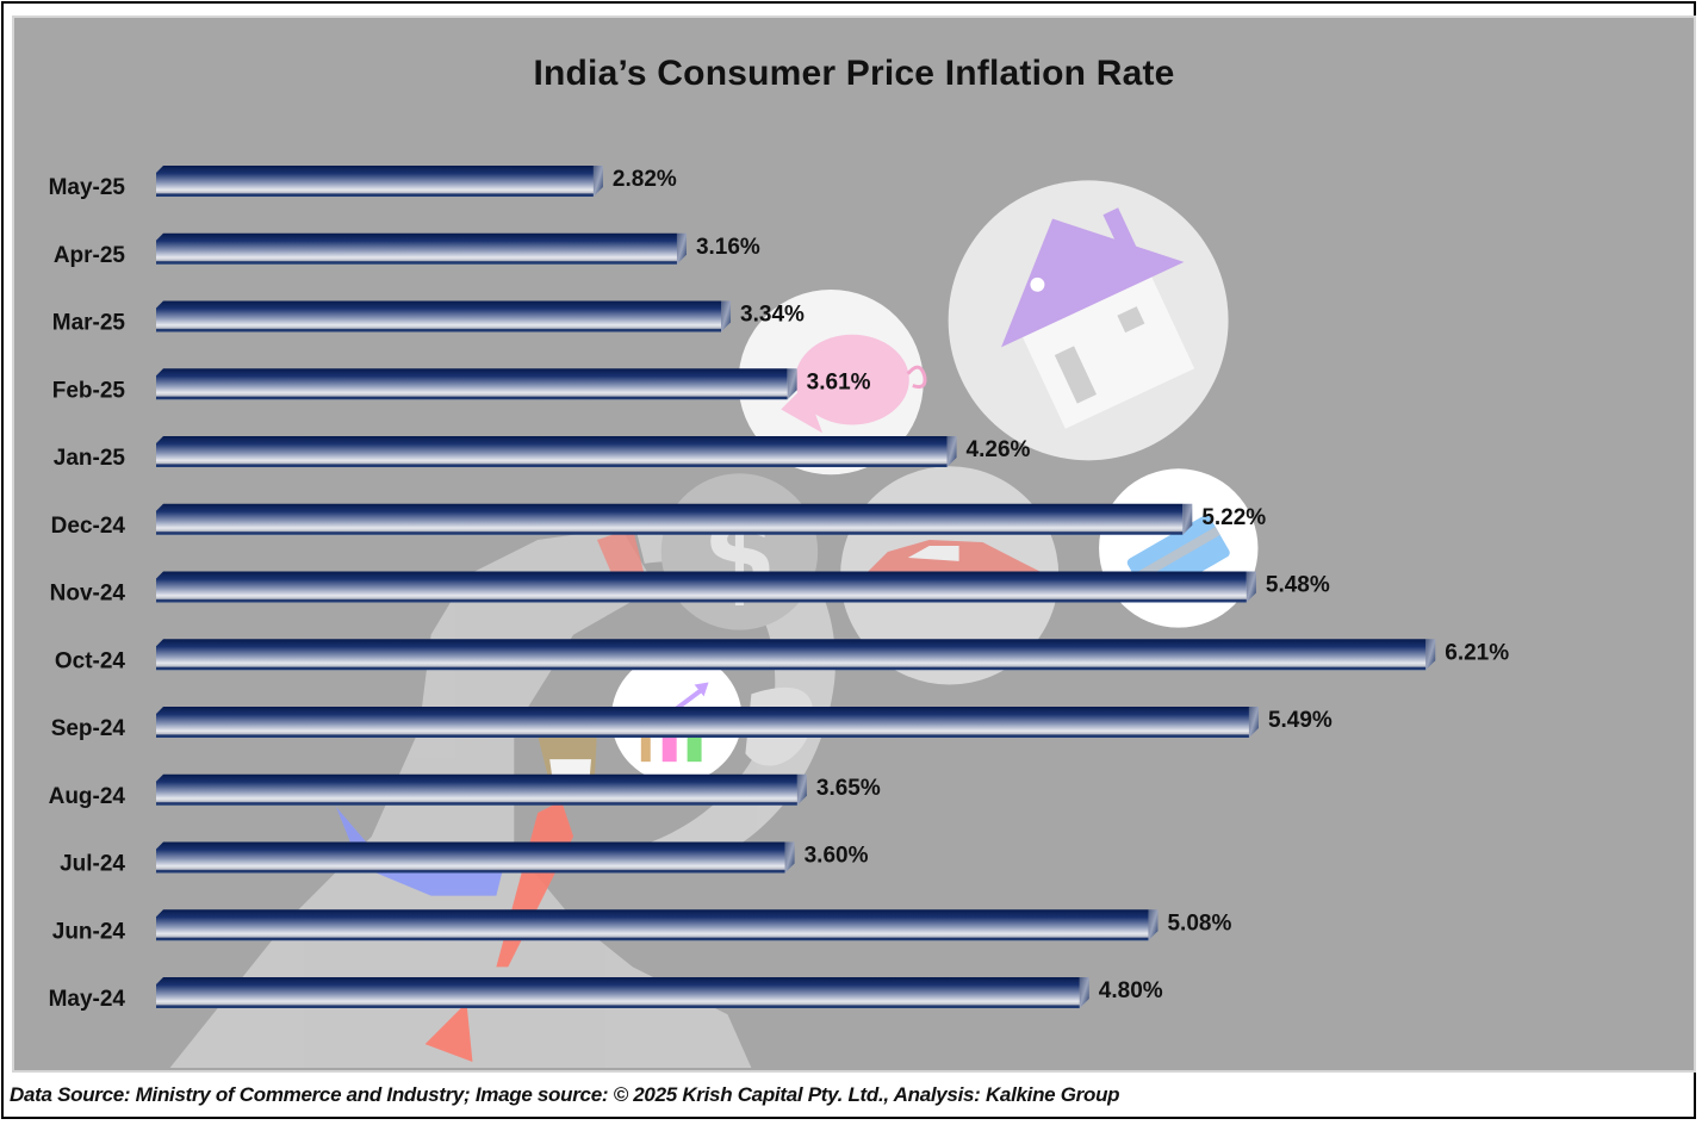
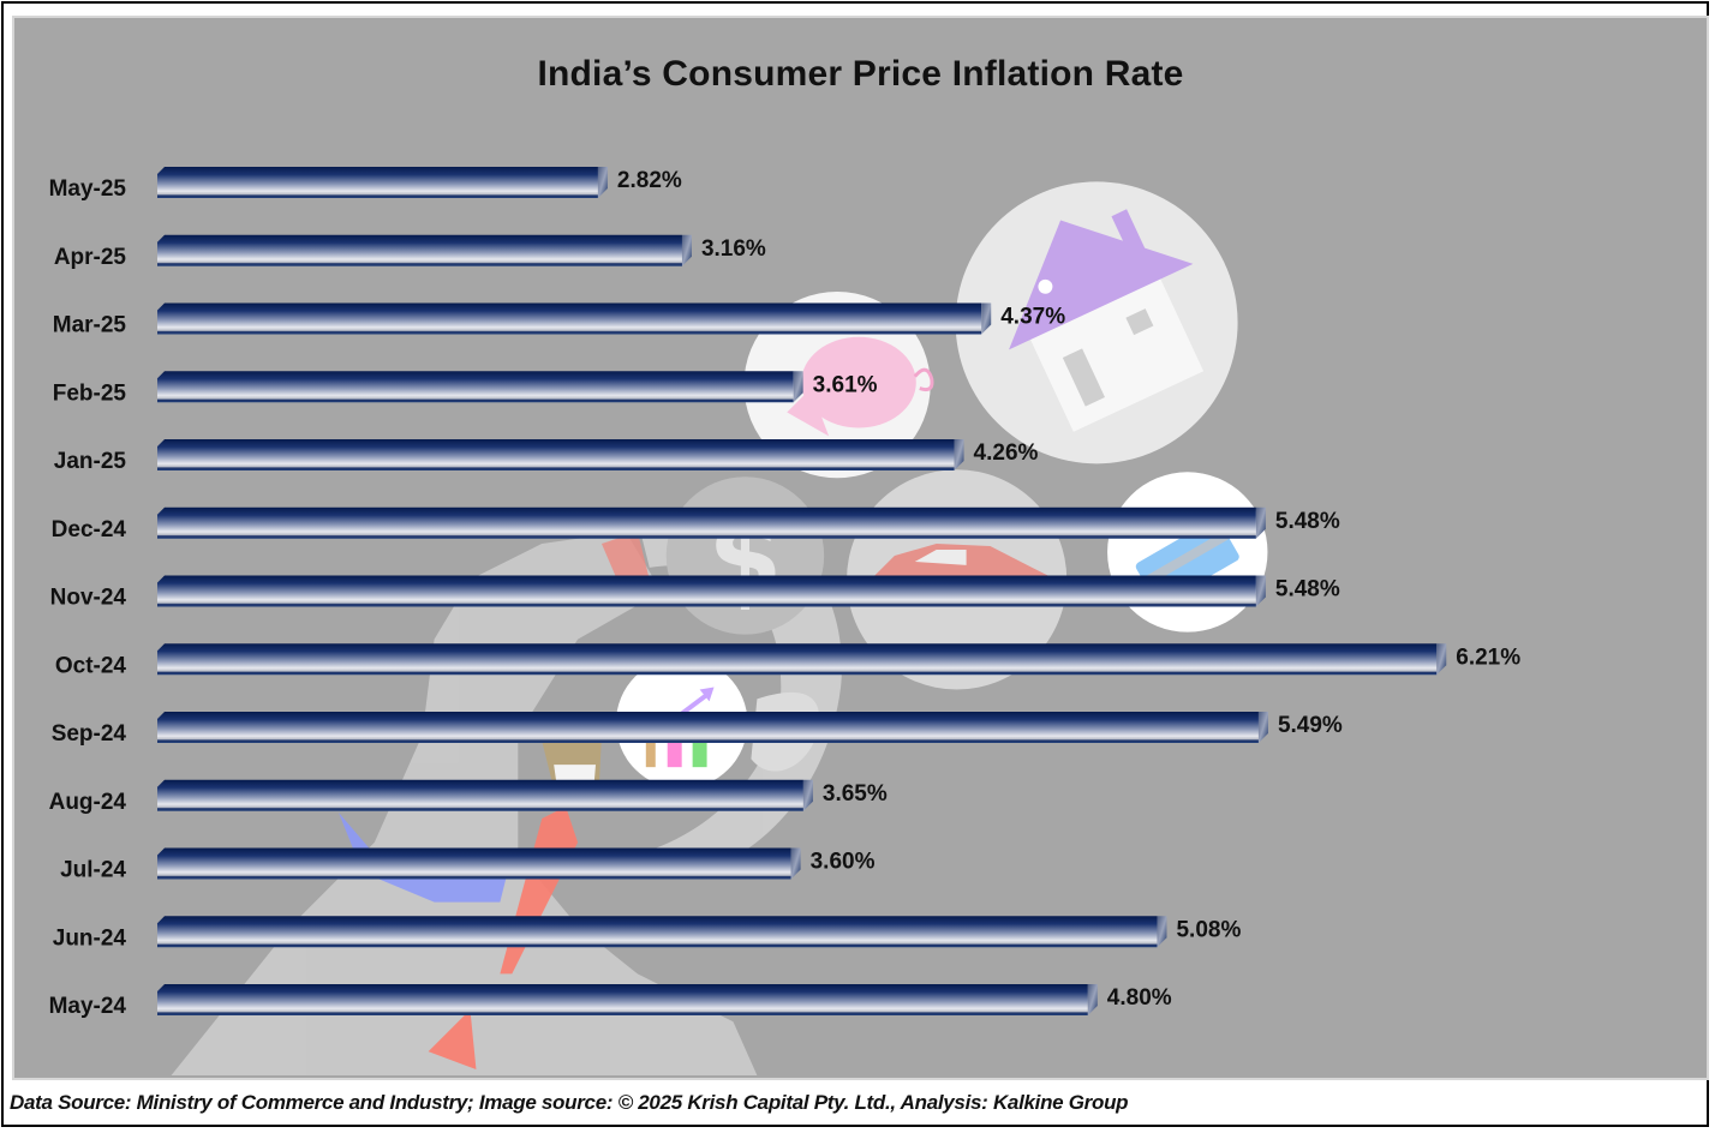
Mar-25: 3.34% -> 4.37%
Dec-24: 5.22% -> 5.48%
